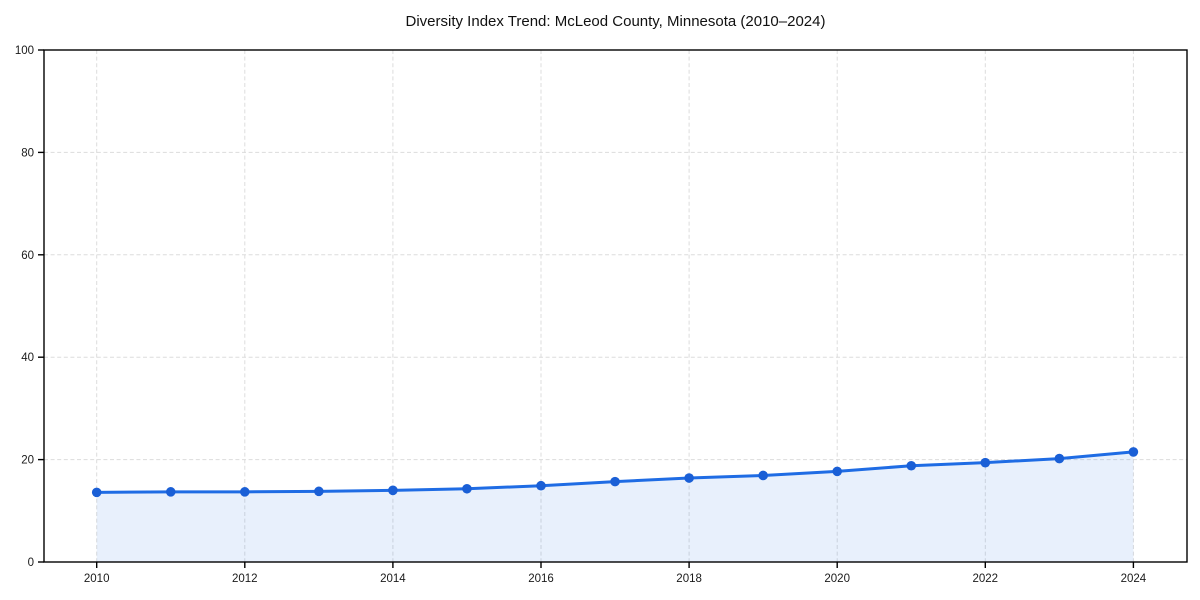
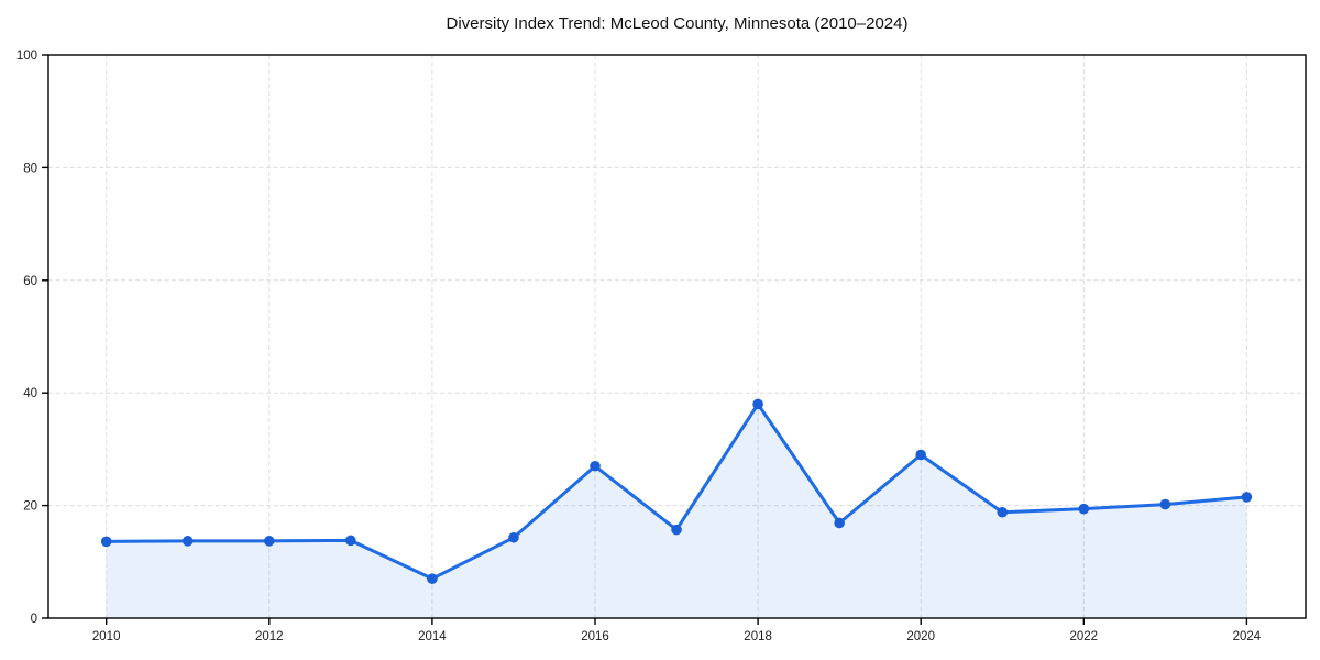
2014: 14 -> 7
2016: 15 -> 27
2018: 16 -> 38
2020: 18 -> 29
